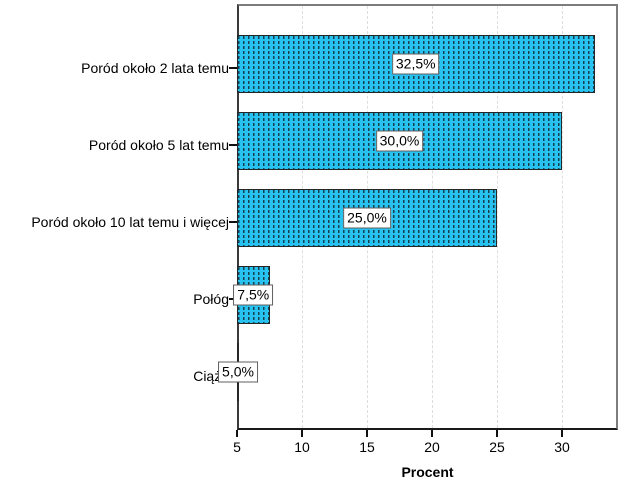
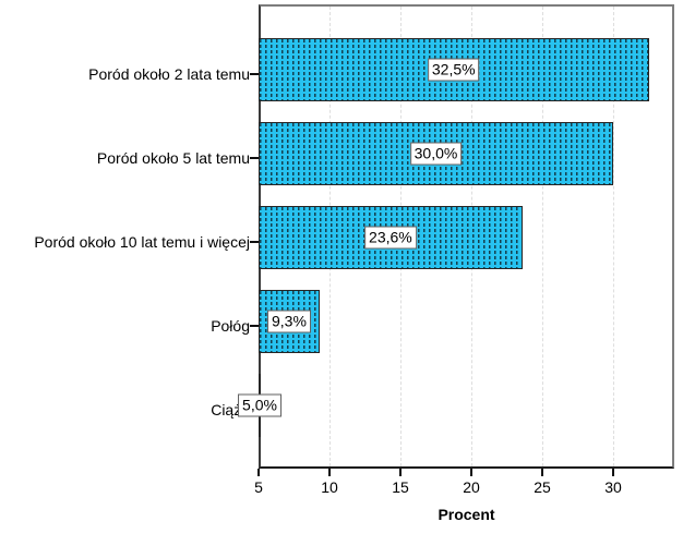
Poród około 10 lat temu i więcej: 25,0% -> 23,6%
Połóg: 7,5% -> 9,3%
